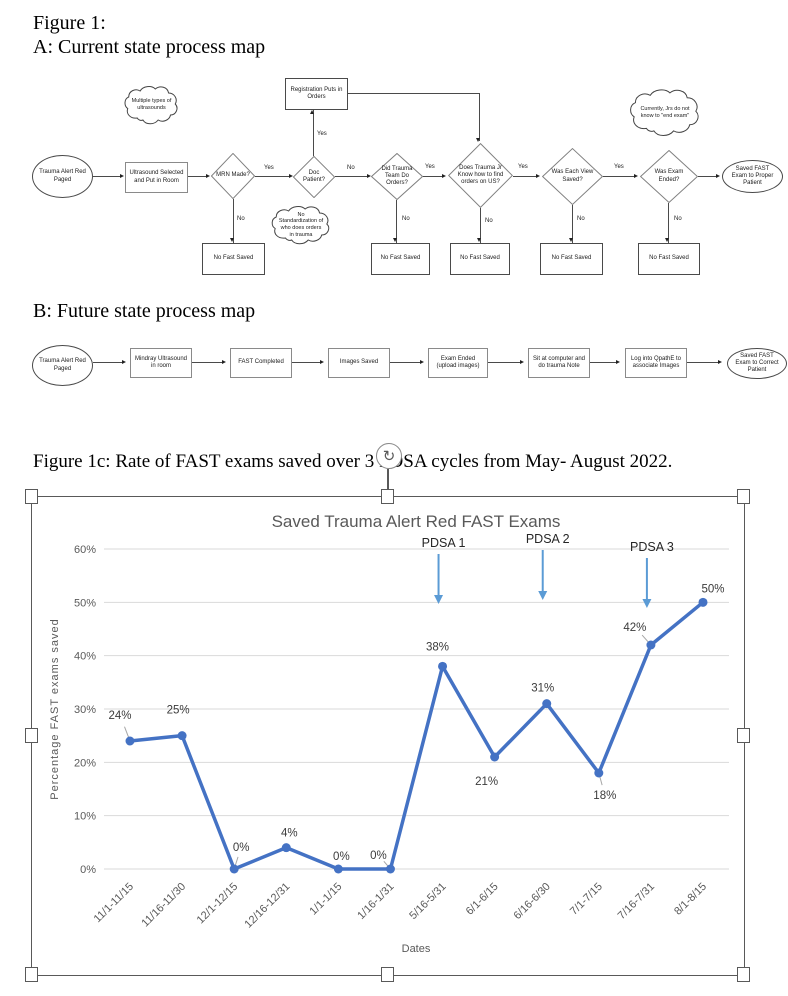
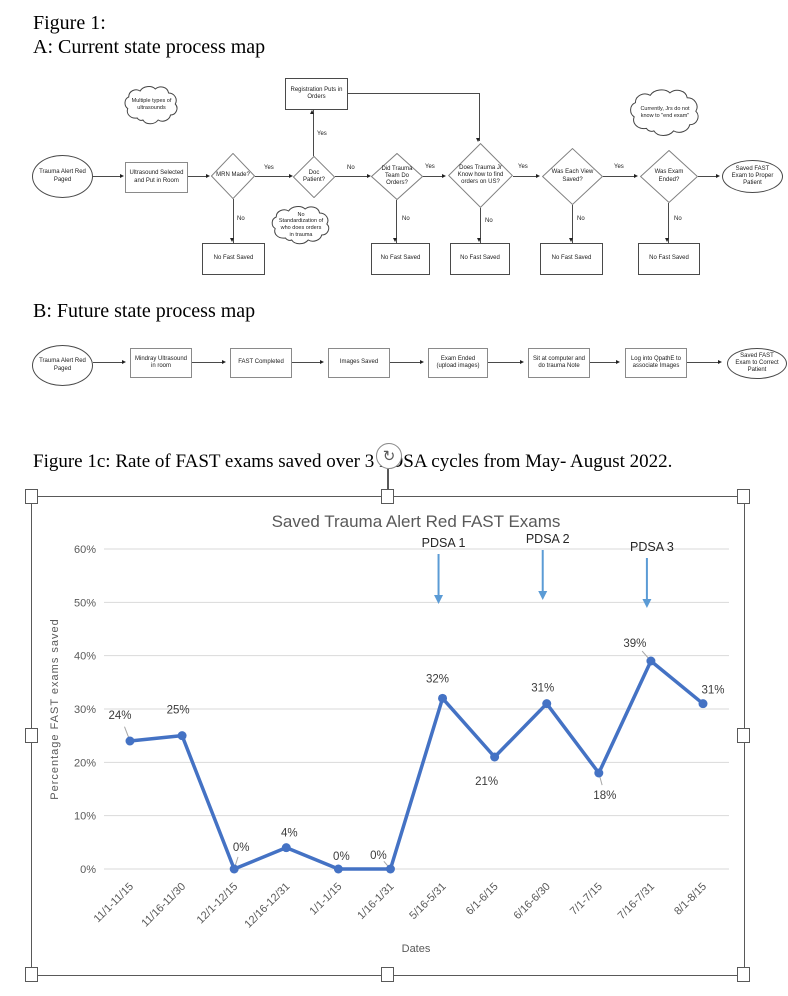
5/16-5/31: 38% -> 32%
7/16-7/31: 42% -> 39%
8/1-8/15: 50% -> 31%
